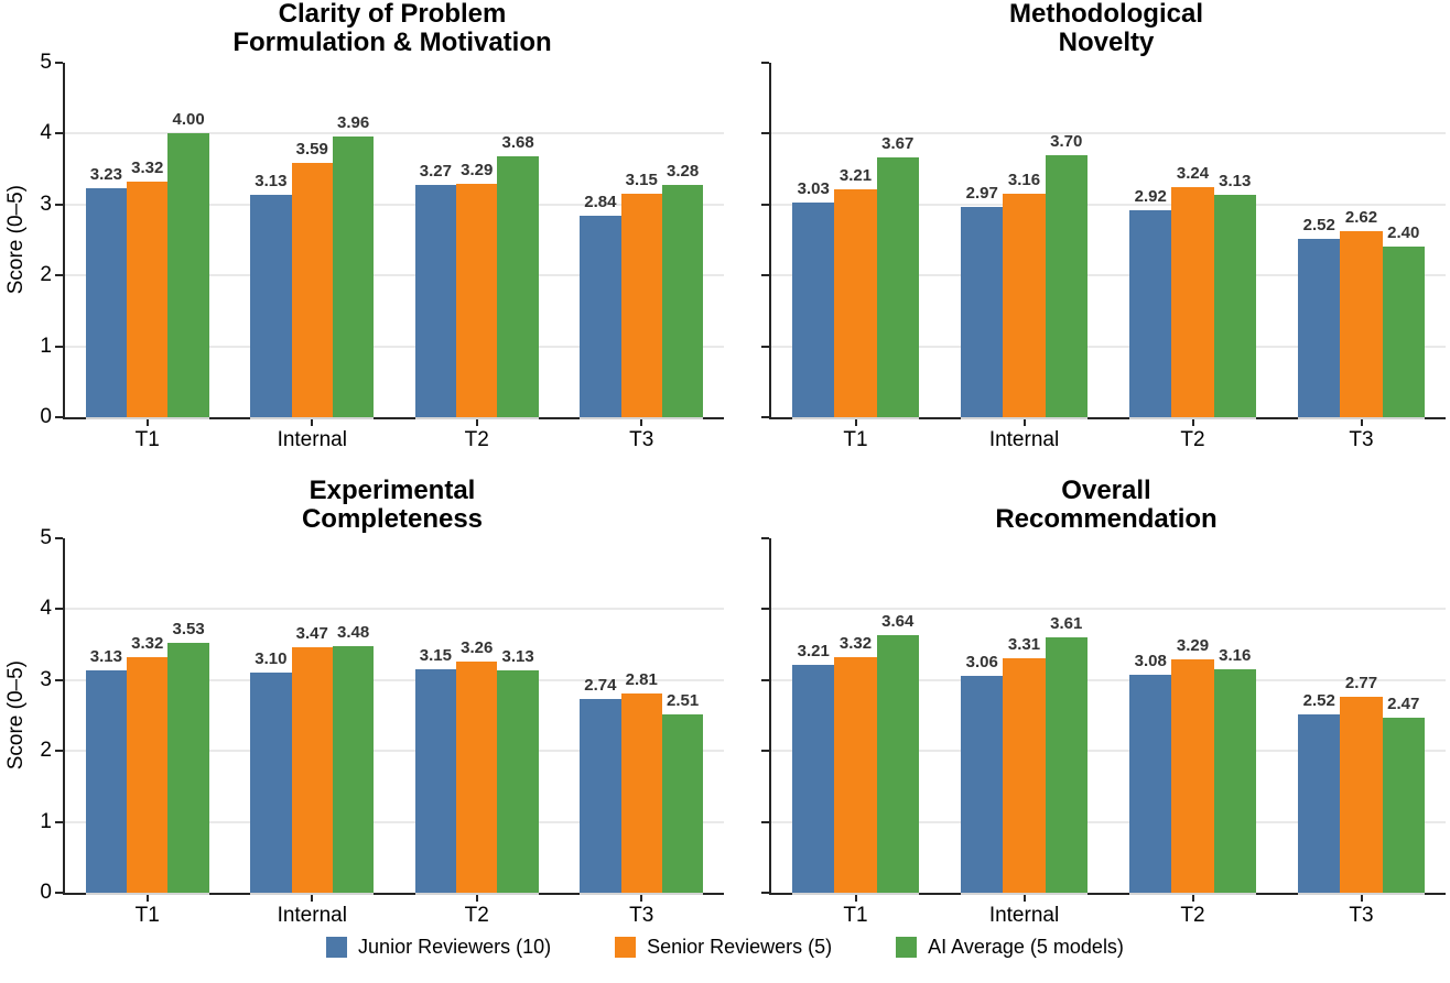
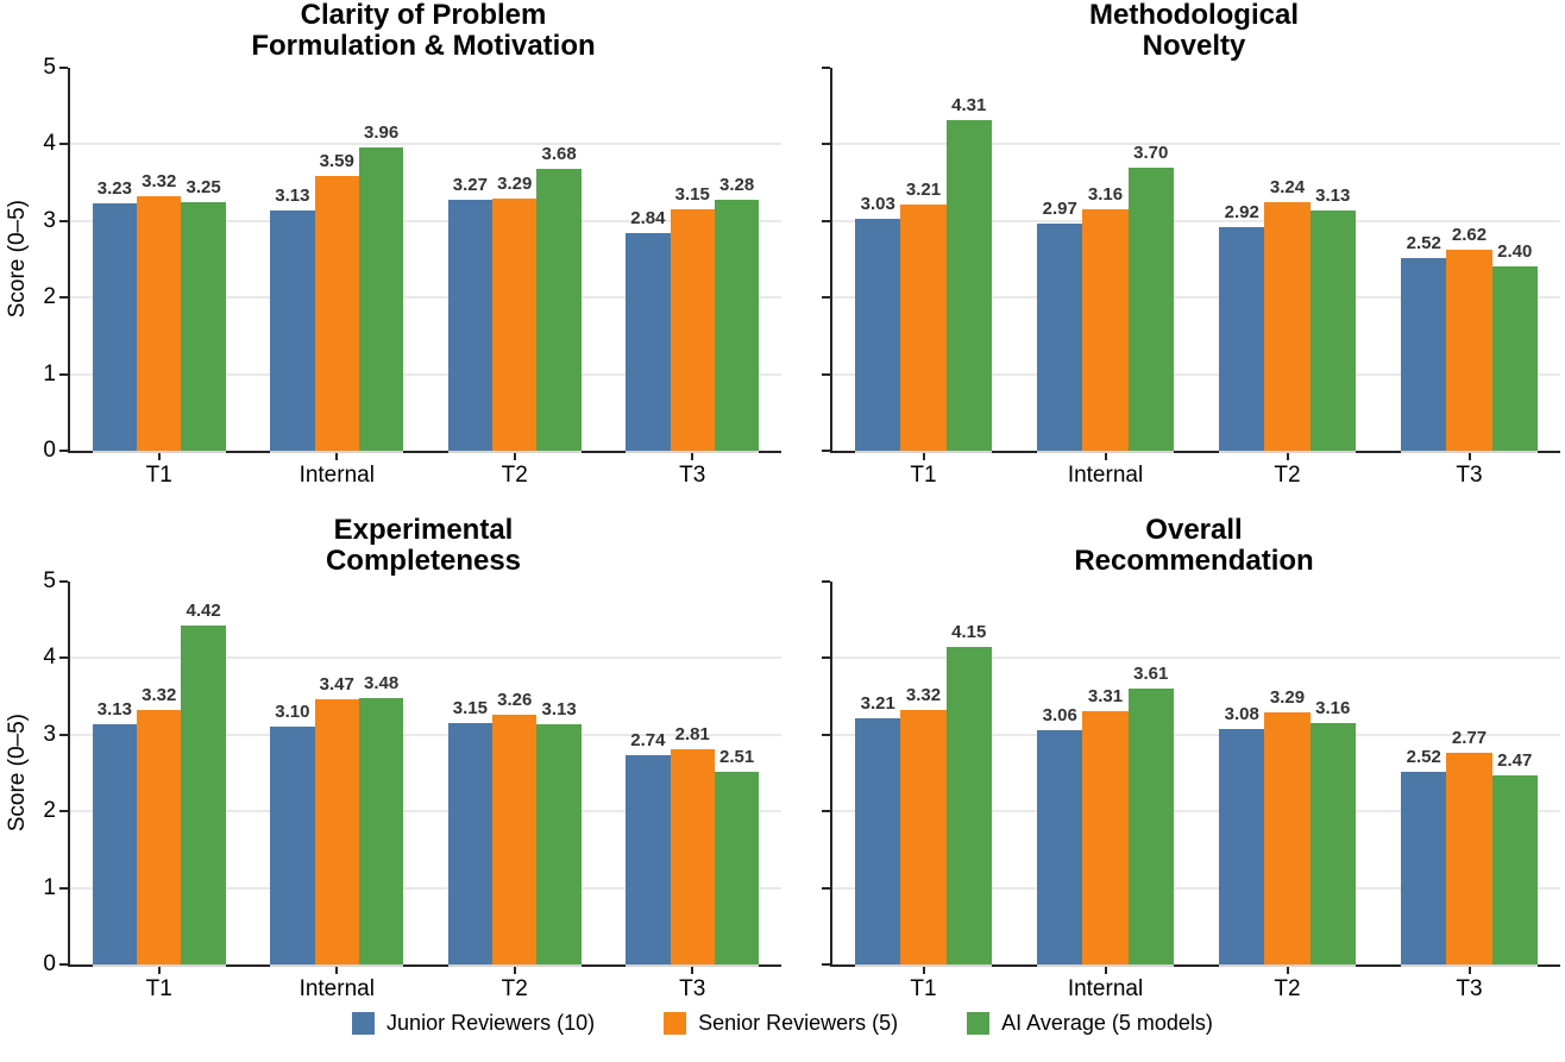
Clarity of Problem Formulation & Motivation/AI Average (5 models)/T1: 4.00 -> 3.25
Methodological Novelty/AI Average (5 models)/T1: 3.67 -> 4.31
Experimental Completeness/AI Average (5 models)/T1: 3.53 -> 4.42
Overall Recommendation/AI Average (5 models)/T1: 3.64 -> 4.15
